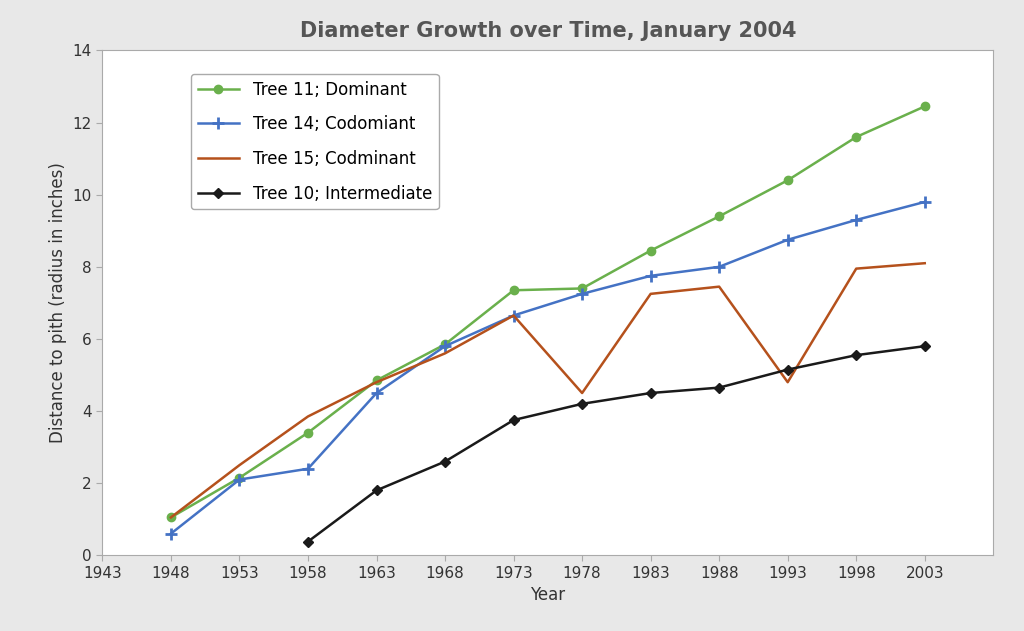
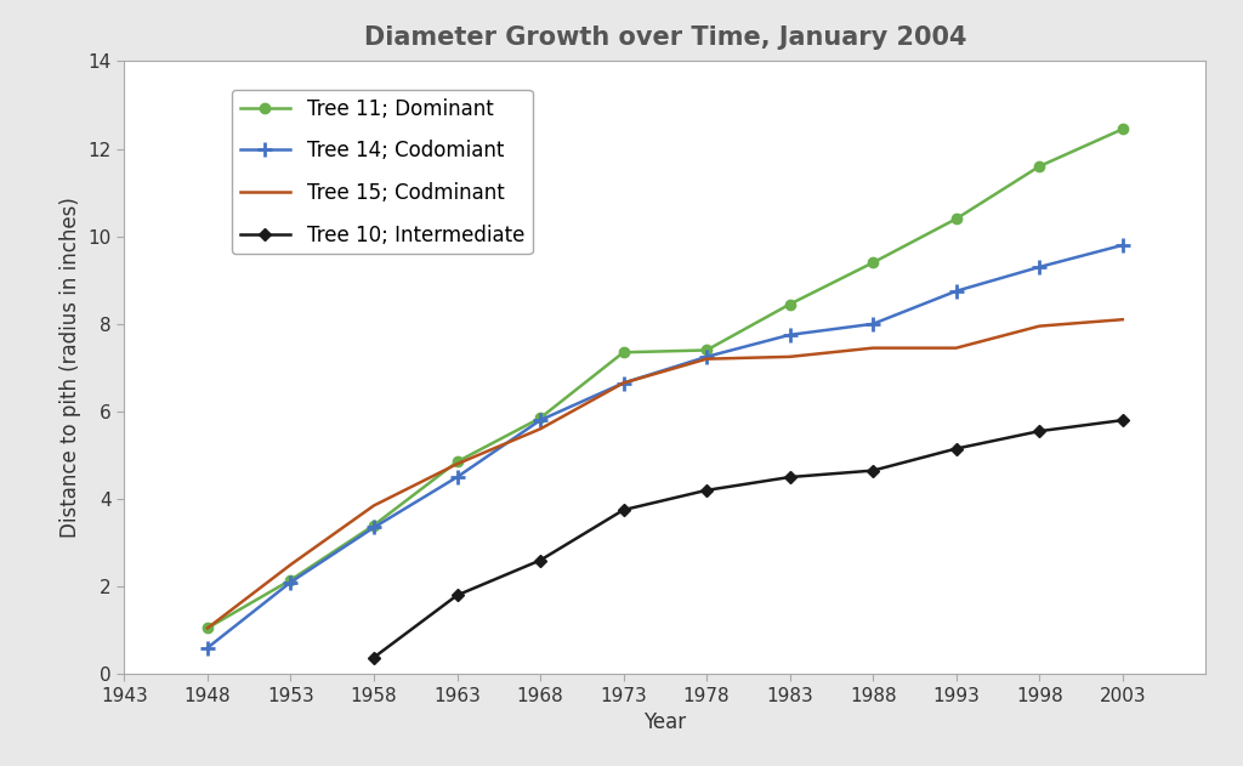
Tree 14; Codomiant/1958: 2.40 -> 3.35
Tree 15; Codminant/1978: 4.50 -> 7.20
Tree 15; Codminant/1993: 4.80 -> 7.45
